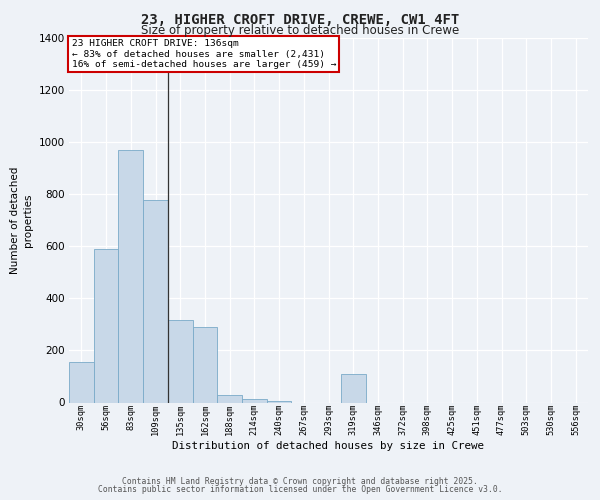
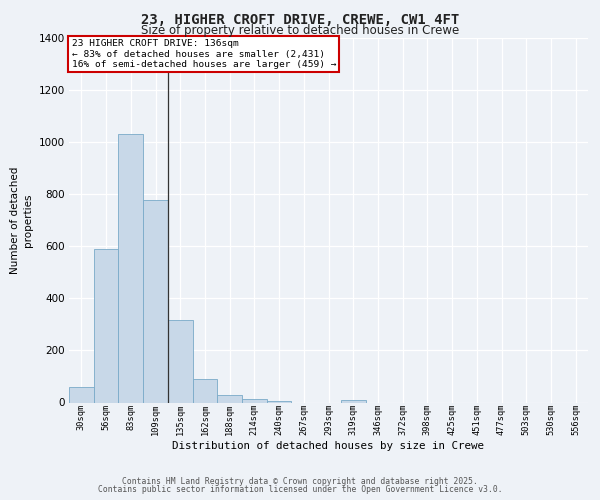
30sqm: 155 -> 60
83sqm: 970 -> 1030
162sqm: 290 -> 90
319sqm: 110 -> 8
